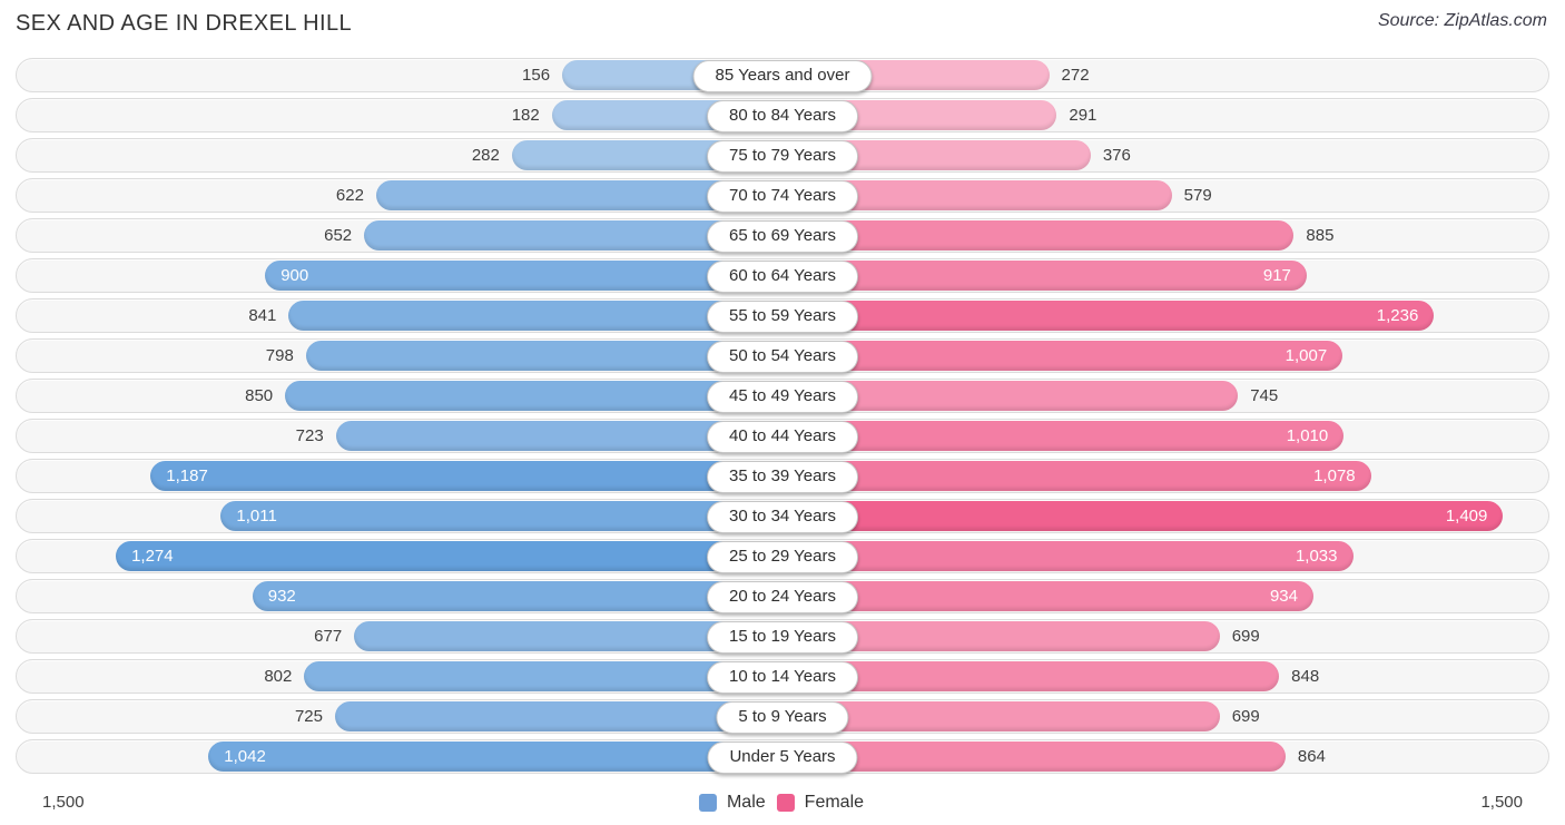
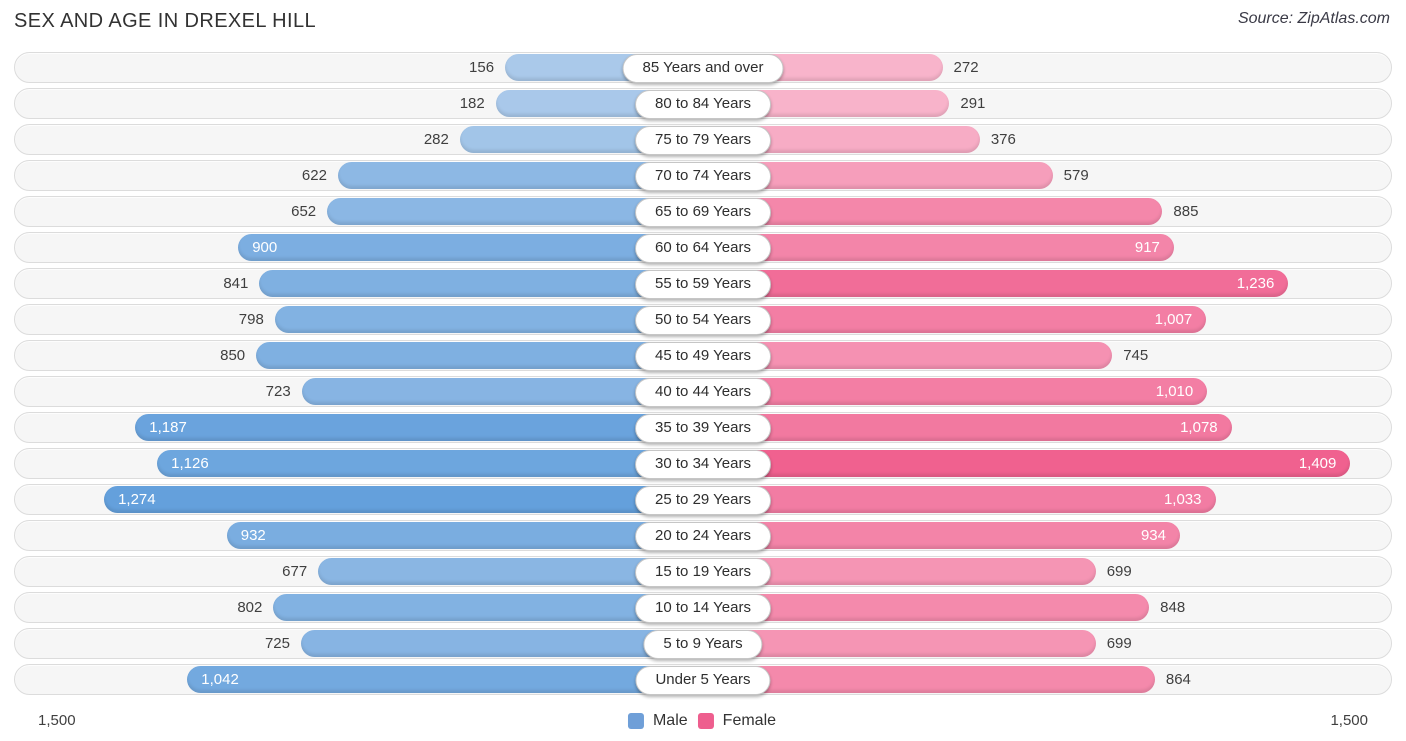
Male/30 to 34 Years: 1,011 -> 1,126
